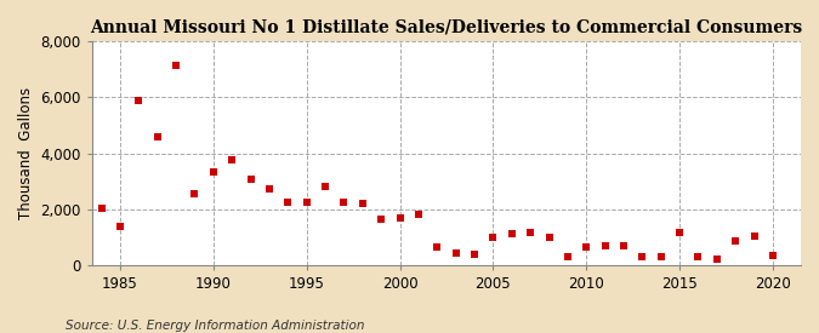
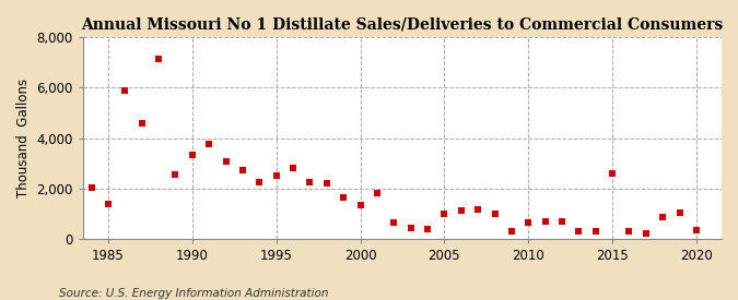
1995: 2,250 -> 2,500
2000: 1,700 -> 1,350
2015: 1,150 -> 2,600
